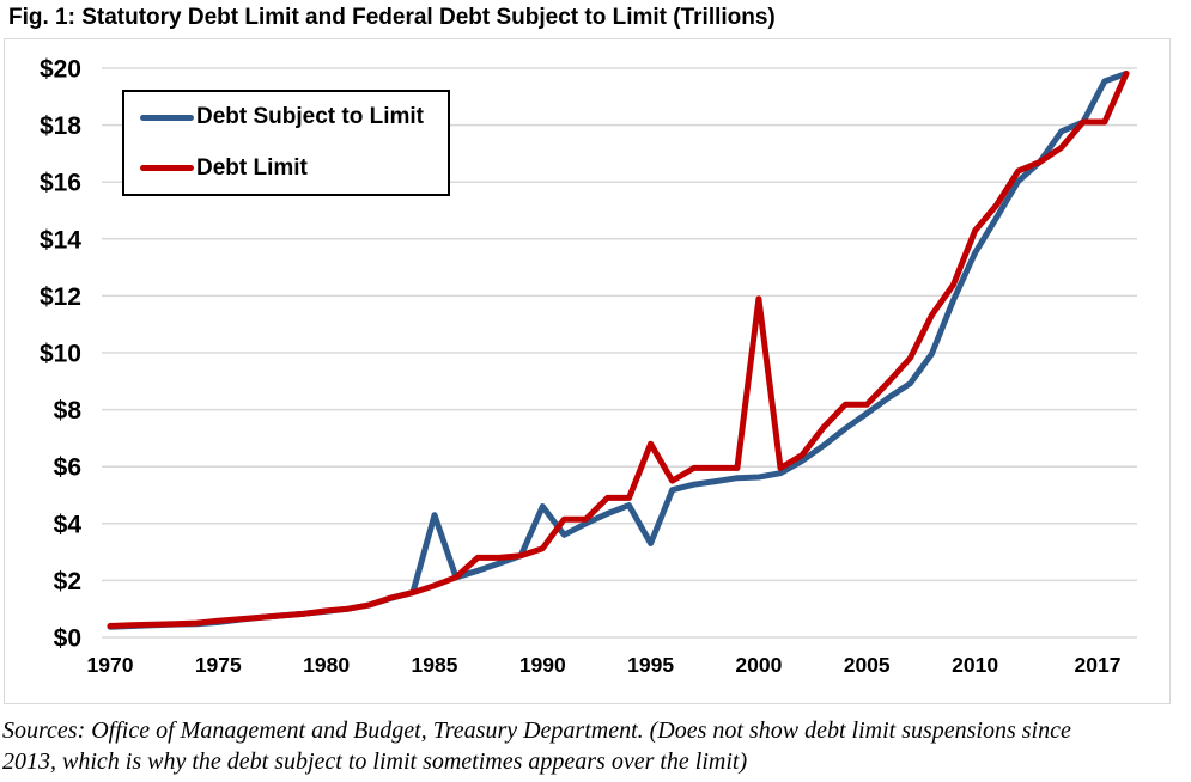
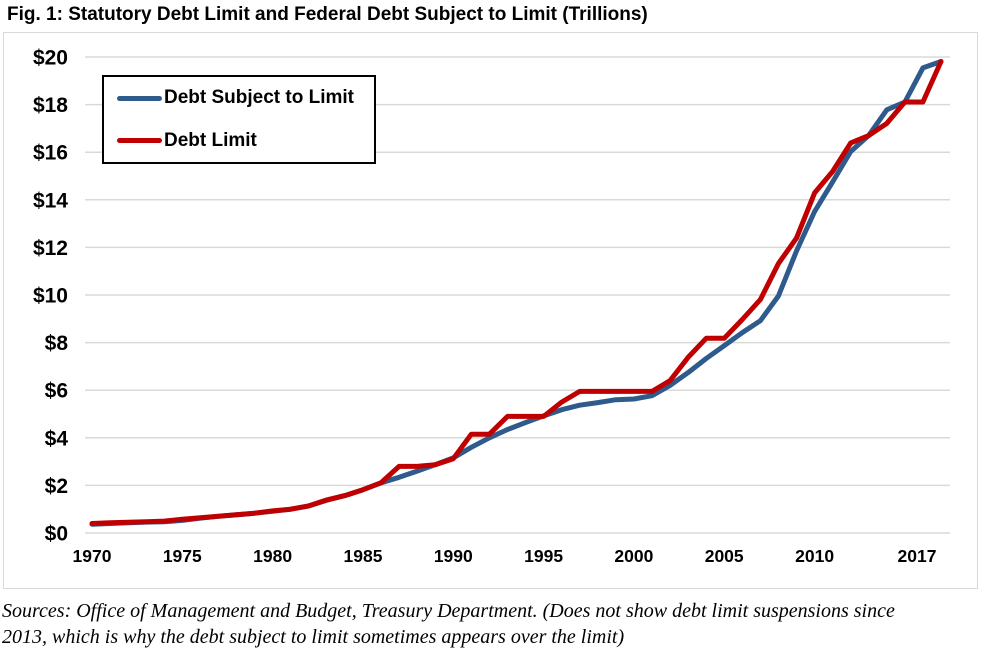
Debt Subject to Limit/1985: $4.3 -> $1.8
Debt Subject to Limit/1990: $4.6 -> $3.2
Debt Subject to Limit/1995: $3.3 -> $4.9
Debt Limit/1995: $6.8 -> $4.9
Debt Limit/2000: $11.9 -> $6.0
